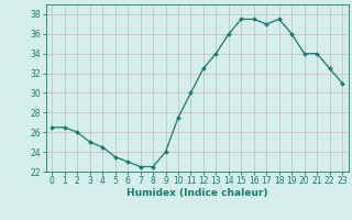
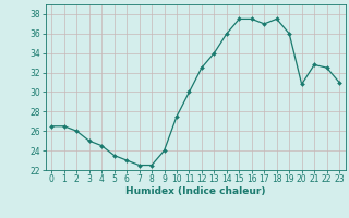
20: 34.0 -> 30.8
21: 34.0 -> 32.8
